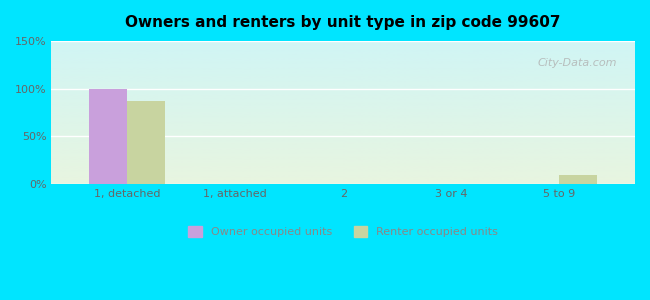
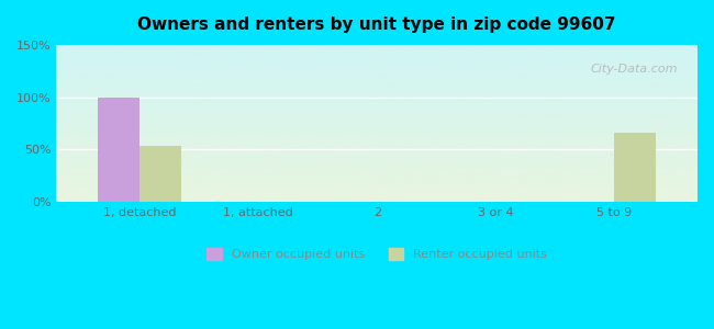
Renter occupied units/1, detached: 87% -> 54%
Renter occupied units/5 to 9: 10% -> 66%
